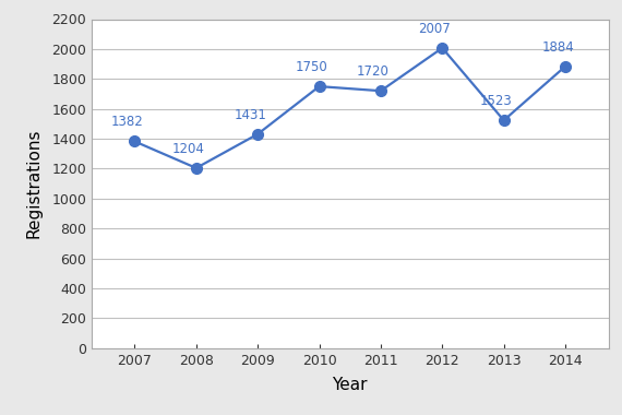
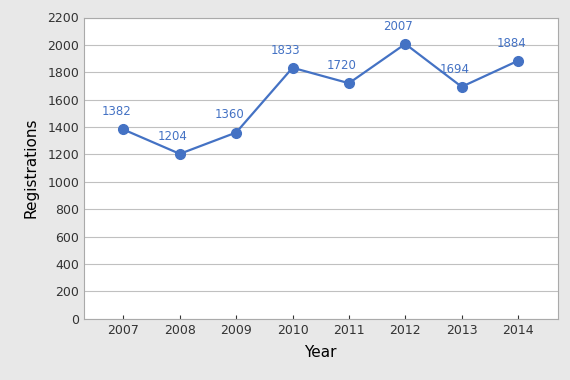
2009: 1431 -> 1360
2010: 1750 -> 1833
2013: 1523 -> 1694
